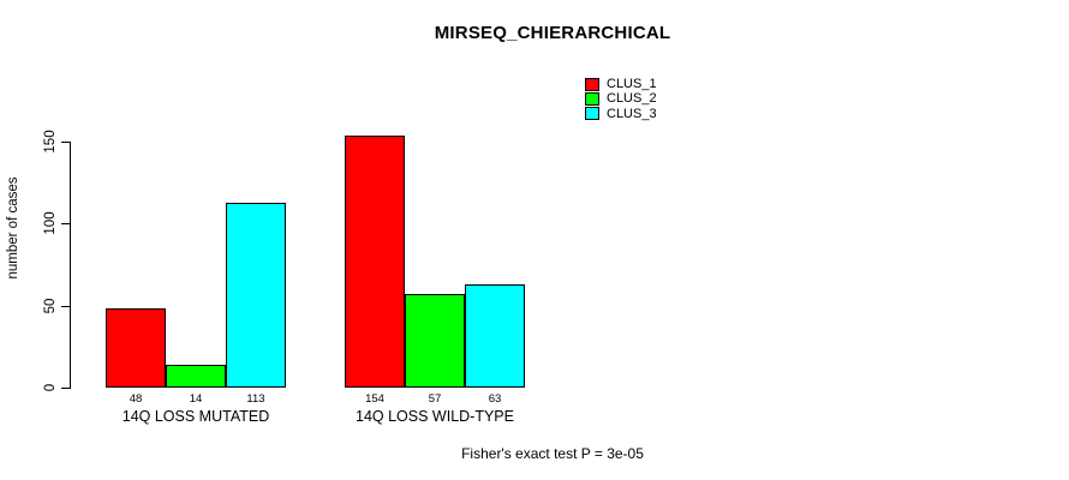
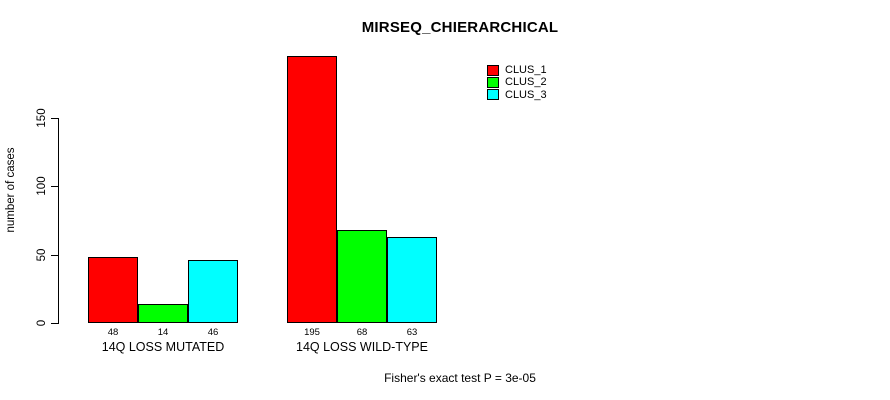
CLUS_3/14Q LOSS MUTATED: 113 -> 46
CLUS_1/14Q LOSS WILD-TYPE: 154 -> 195
CLUS_2/14Q LOSS WILD-TYPE: 57 -> 68
